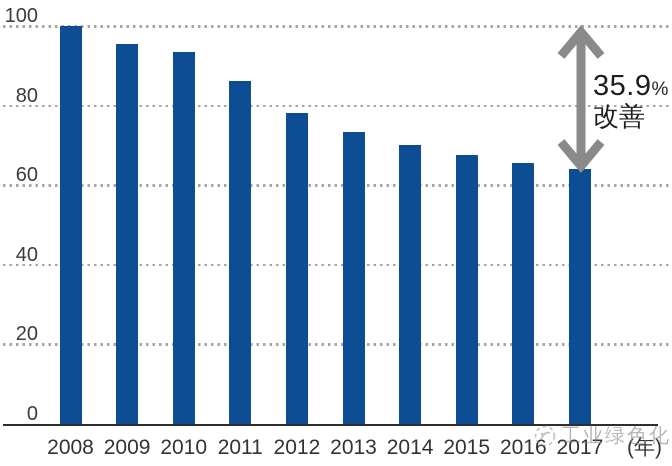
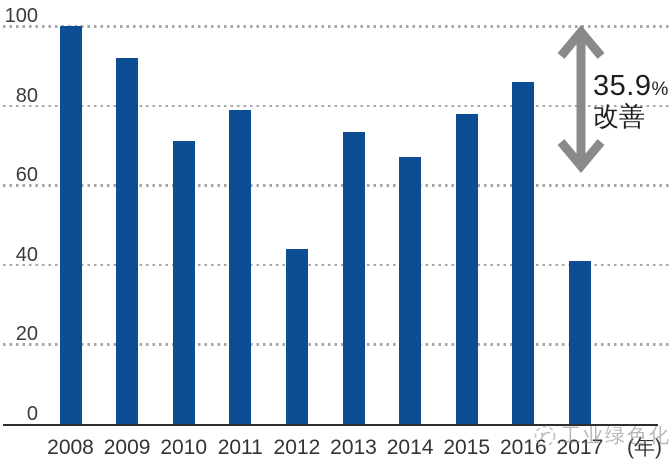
2009: 96 -> 92
2010: 94 -> 71
2011: 86 -> 79
2012: 78 -> 44
2014: 70 -> 67
2015: 68 -> 78
2016: 66 -> 86
2017: 64 -> 41
